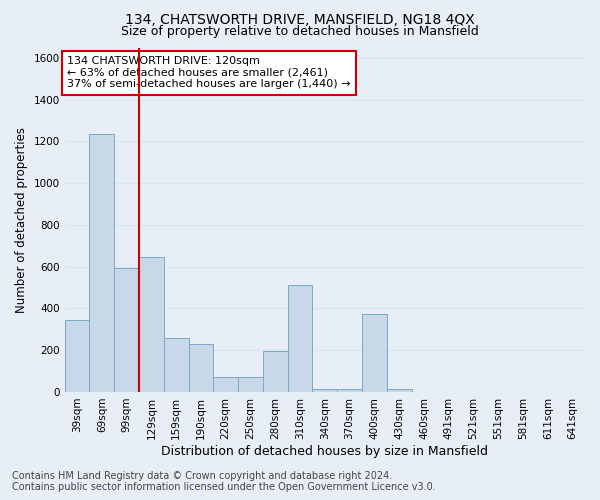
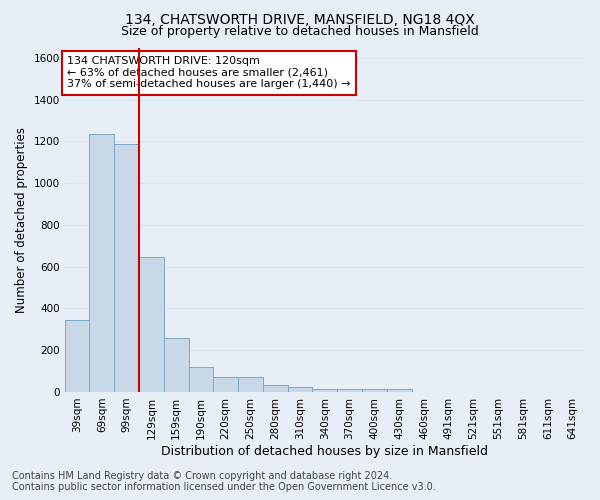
99sqm: 595 -> 1190
190sqm: 230 -> 120
280sqm: 195 -> 35
310sqm: 510 -> 22
400sqm: 375 -> 15
